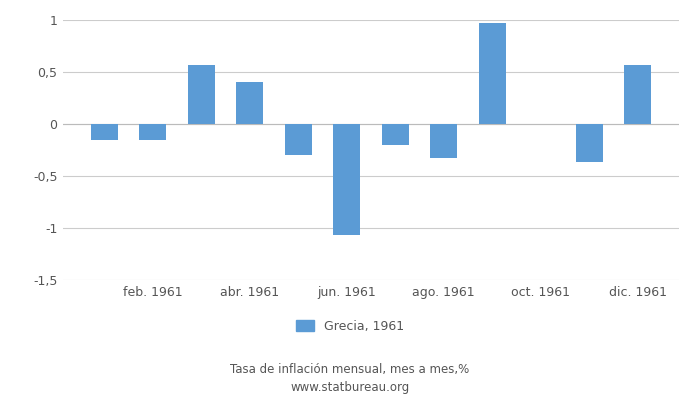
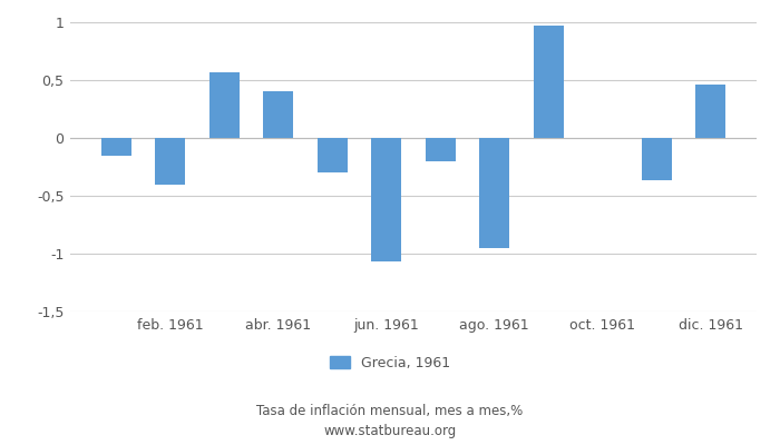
feb. 1961: -0,15 -> -0,40
ago. 1961: -0,33 -> -0,95
dic. 1961: 0,57 -> 0,46
